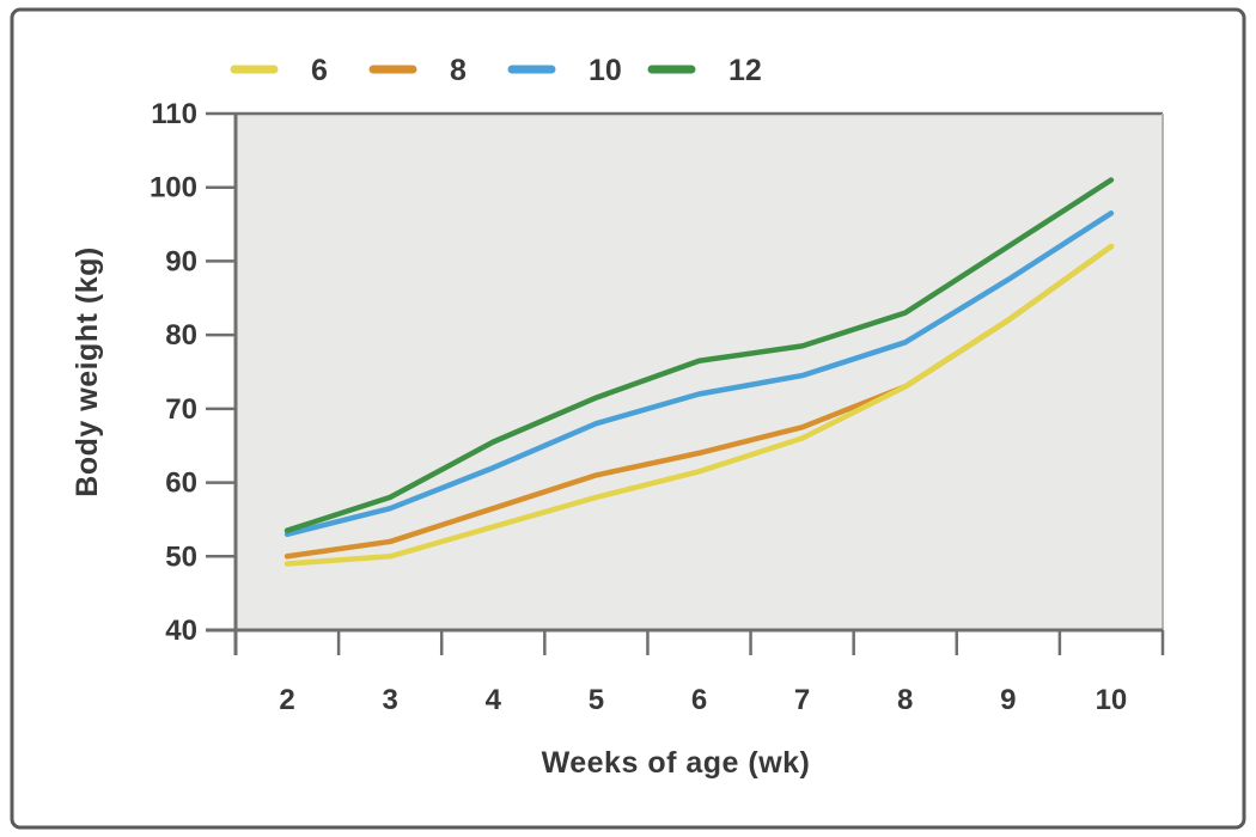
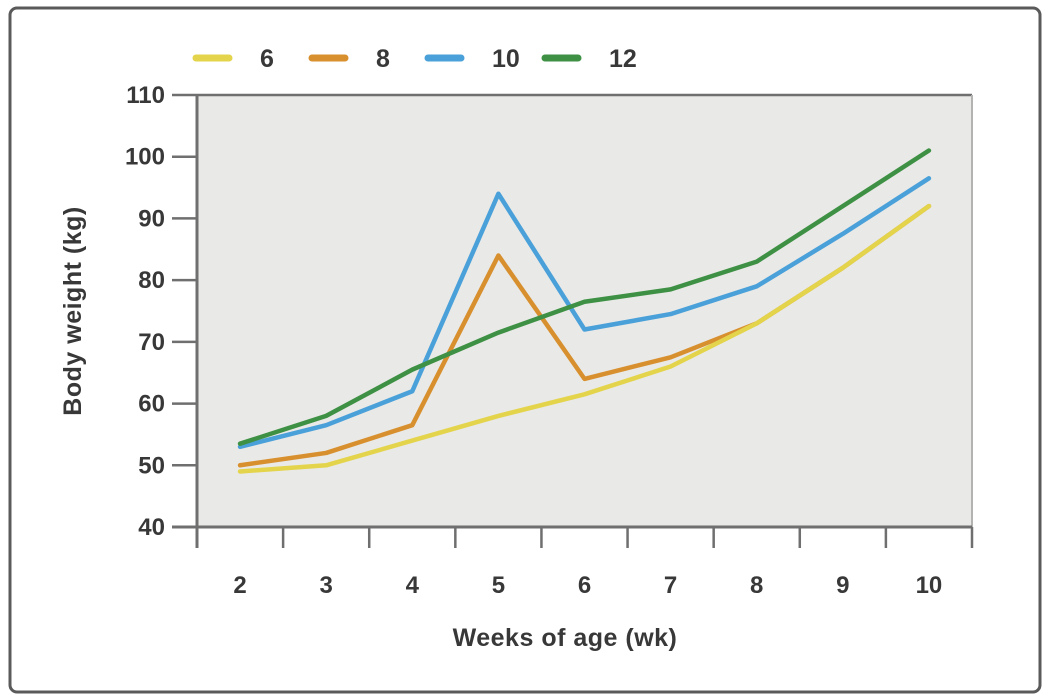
8/5: 61 -> 84
10/5: 68 -> 94
